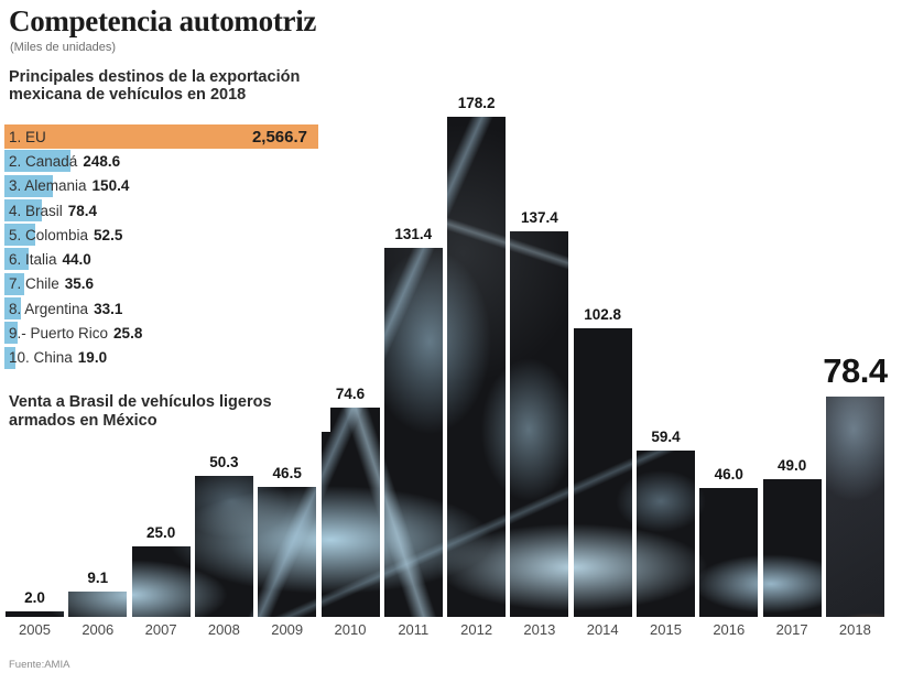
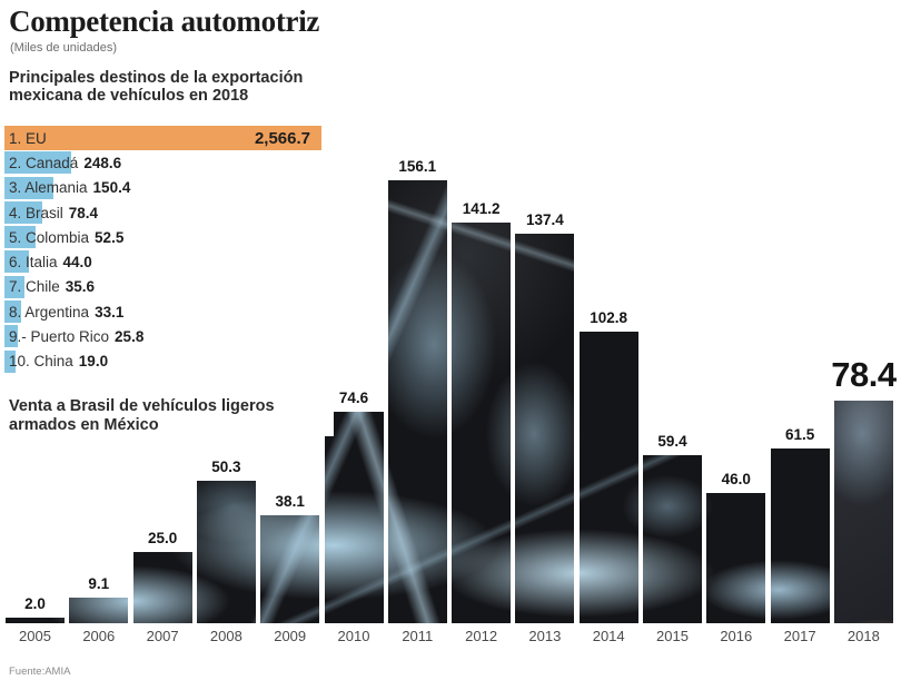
2009: 46.5 -> 38.1
2011: 131.4 -> 156.1
2012: 178.2 -> 141.2
2017: 49.0 -> 61.5
